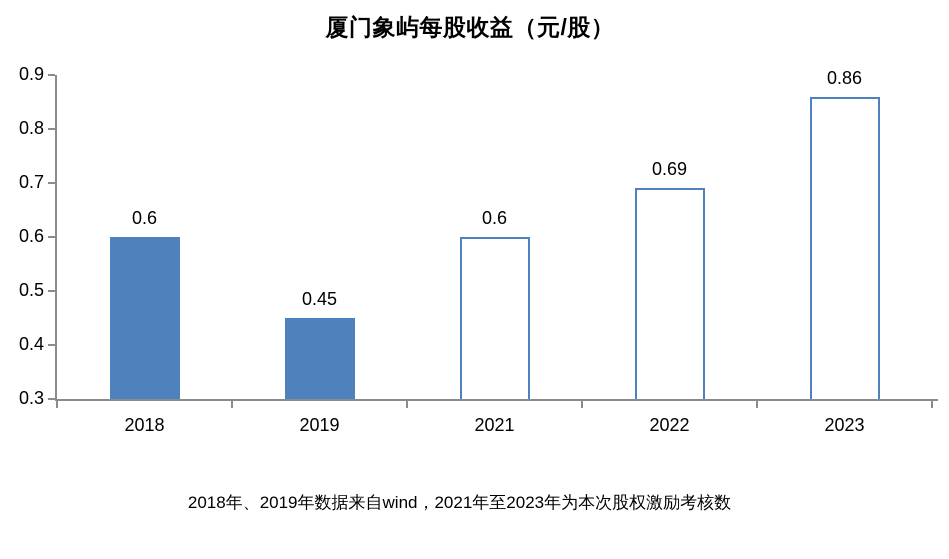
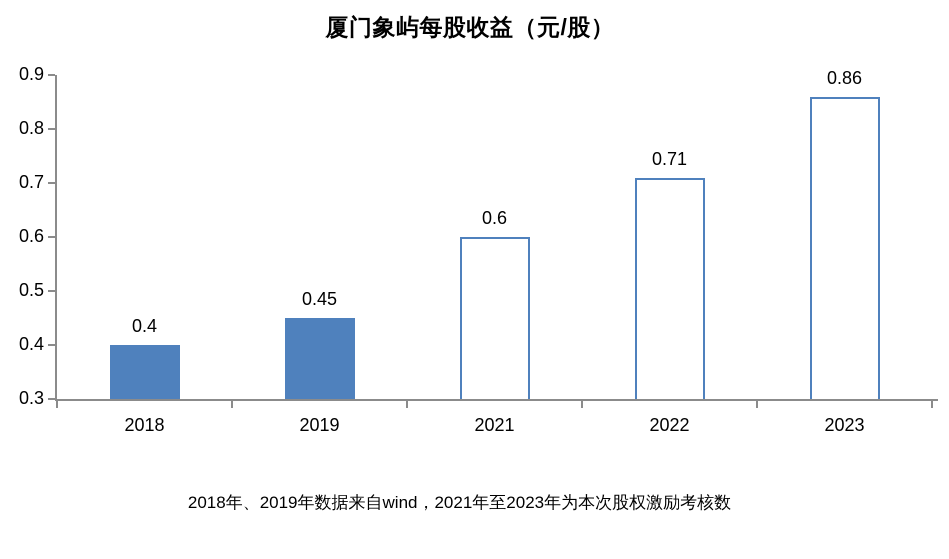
2018: 0.6 -> 0.4
2022: 0.69 -> 0.71
